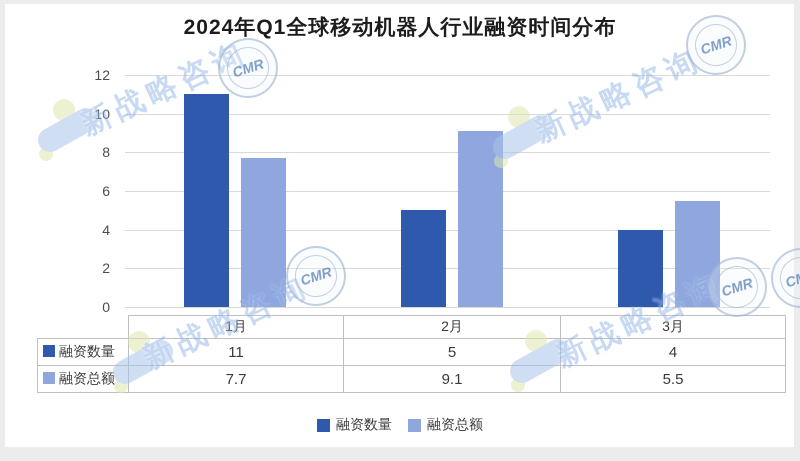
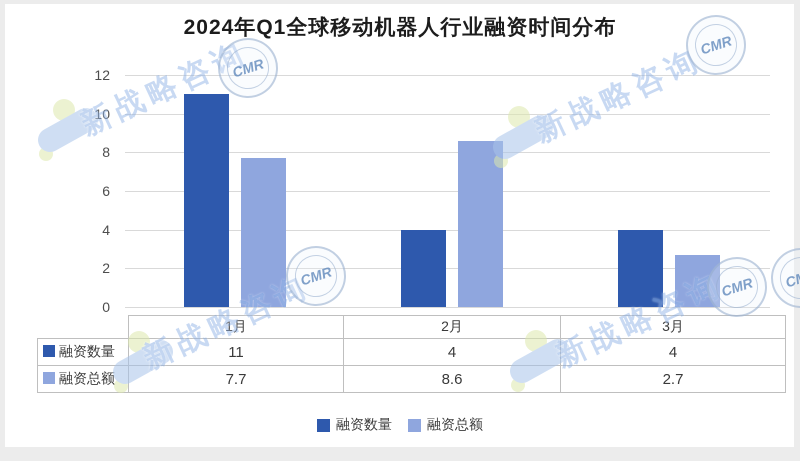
融资数量/2月: 5 -> 4
融资总额/2月: 9.1 -> 8.6
融资总额/3月: 5.5 -> 2.7
